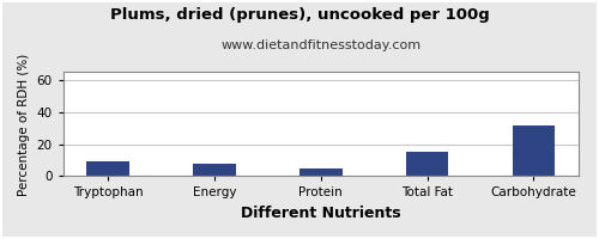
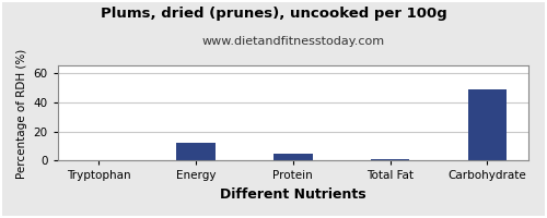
Tryptophan: 9 -> 0
Energy: 8 -> 12
Total Fat: 15 -> 1
Carbohydrate: 32 -> 49
